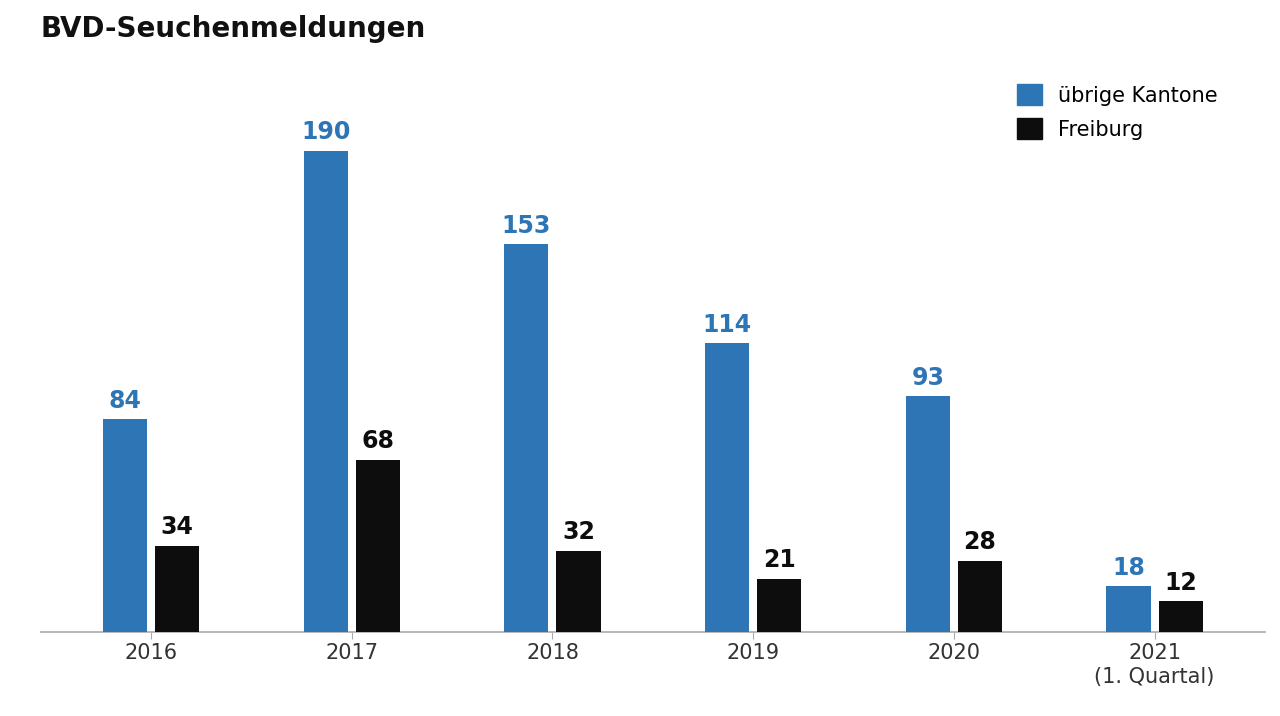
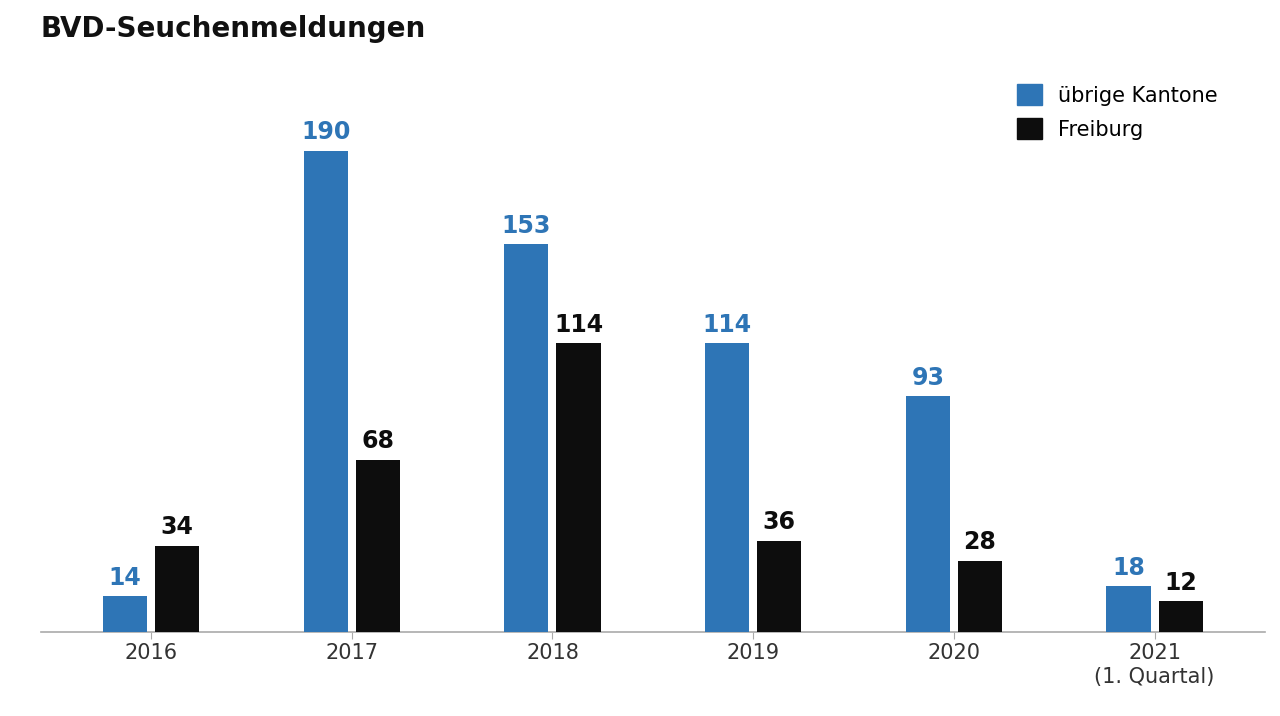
übrige Kantone/2016: 84 -> 14
Freiburg/2018: 32 -> 114
Freiburg/2019: 21 -> 36
